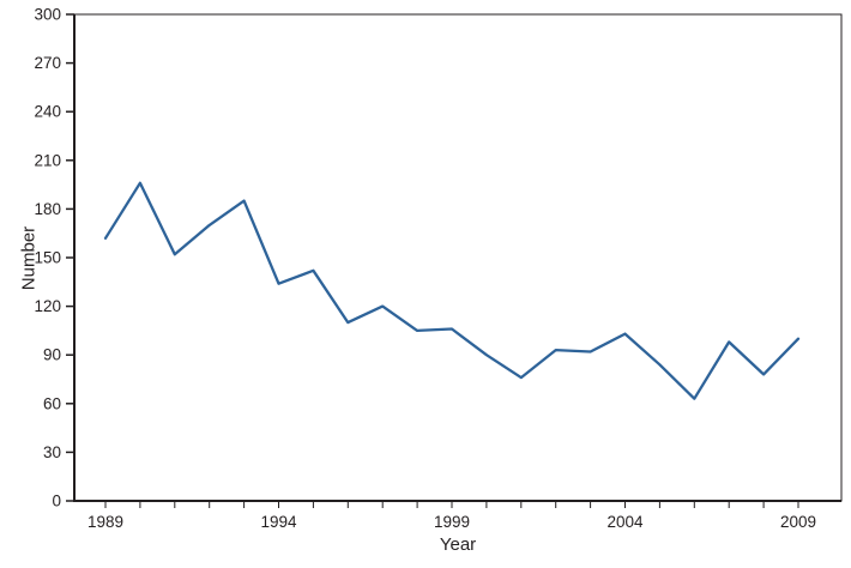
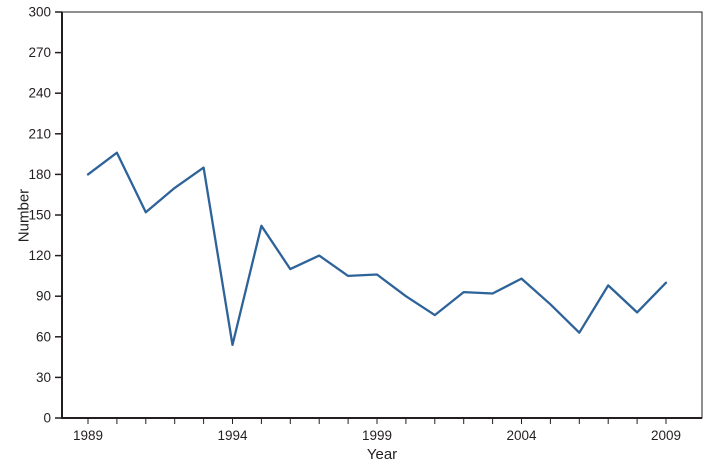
1989: 162 -> 180
1994: 134 -> 54
